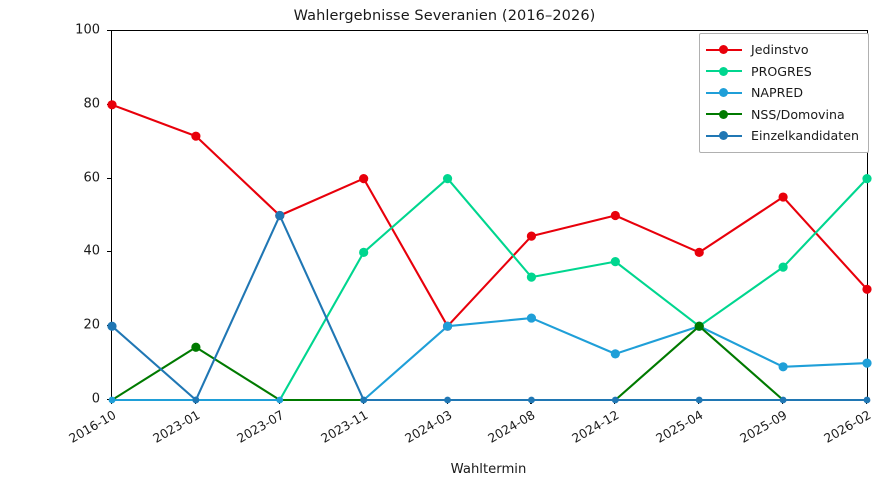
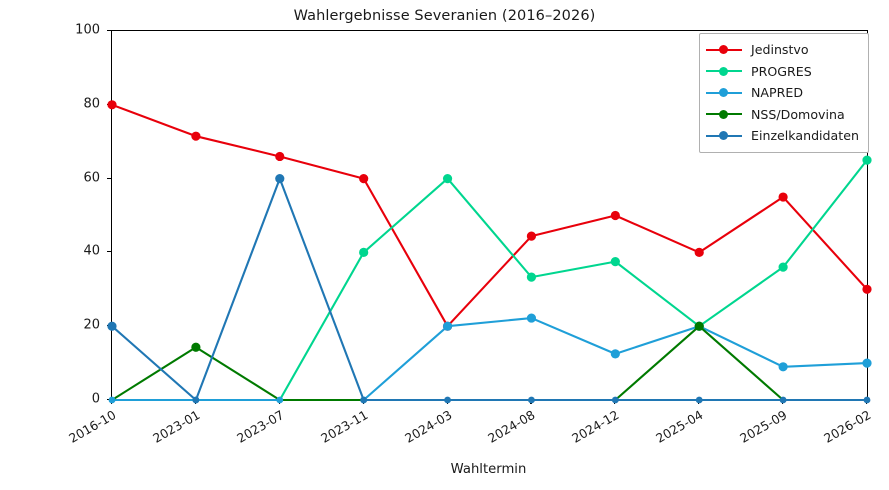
Jedinstvo/2023-07: 50 -> 66
Einzelkandidaten/2023-07: 50 -> 60
PROGRES/2026-02: 60 -> 65
